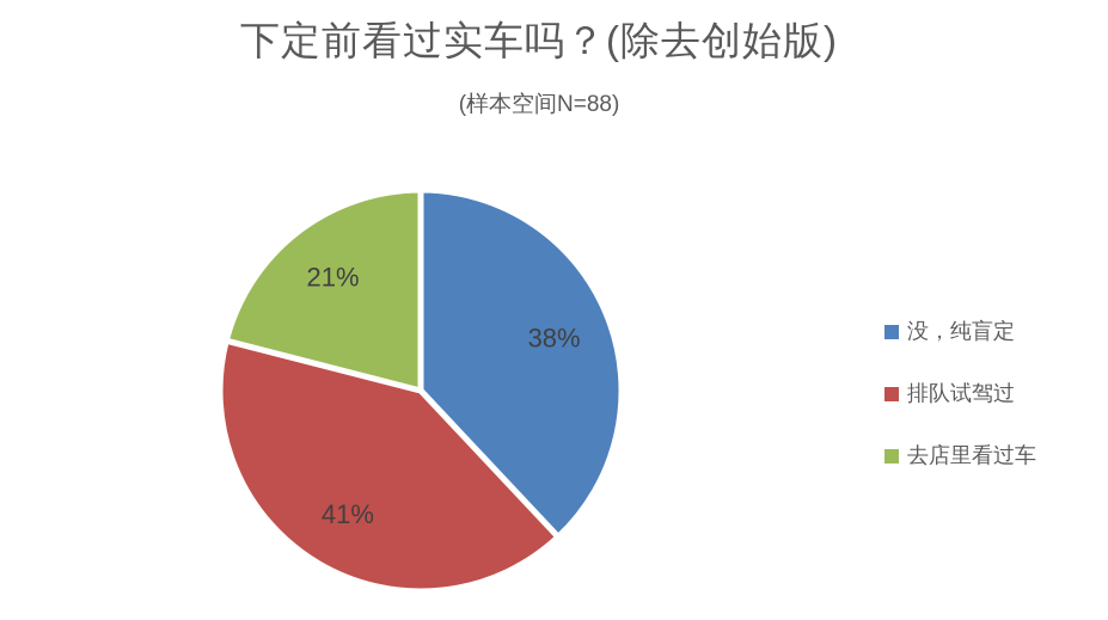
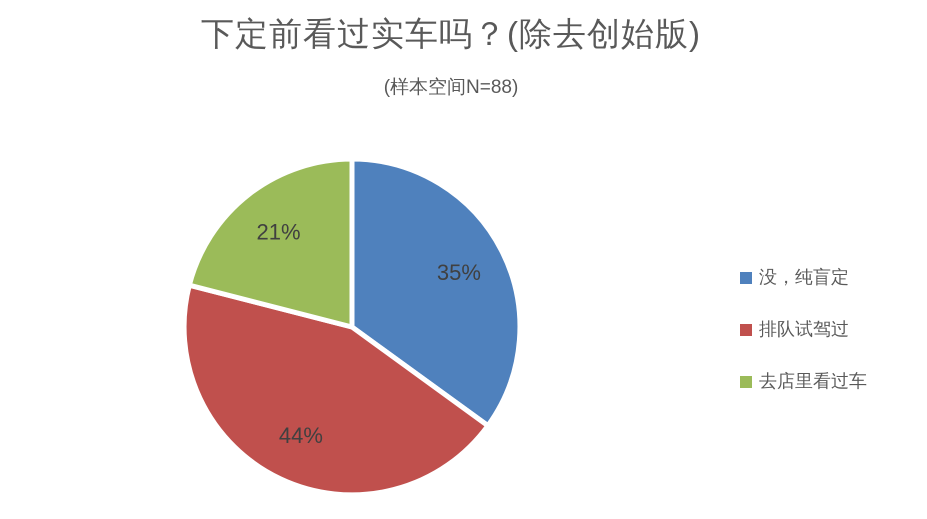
没，纯盲定: 38% -> 35%
排队试驾过: 41% -> 44%
